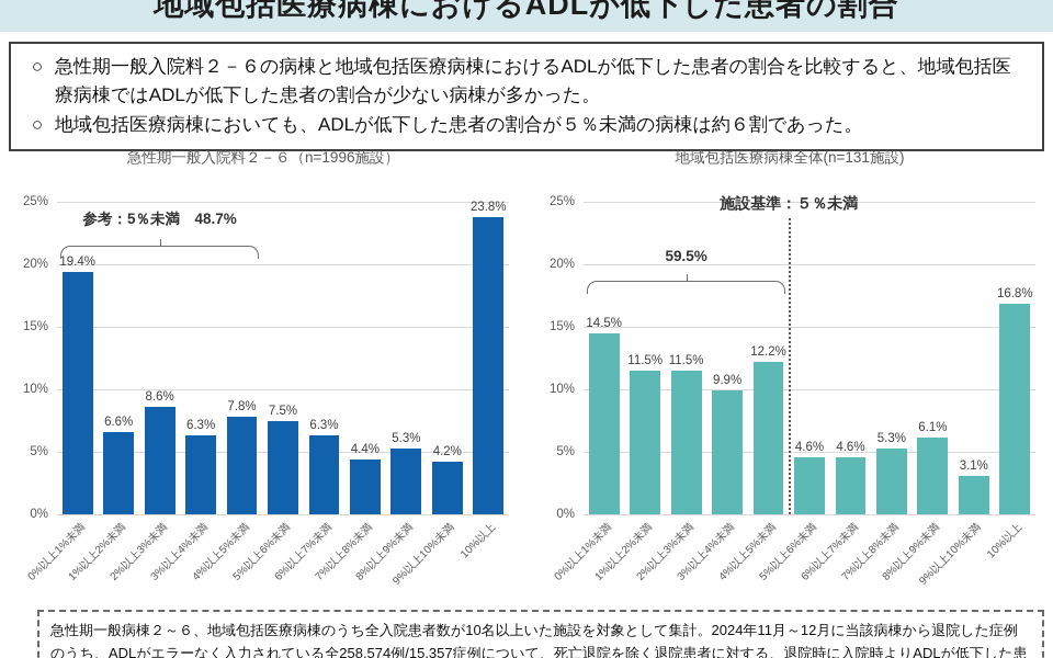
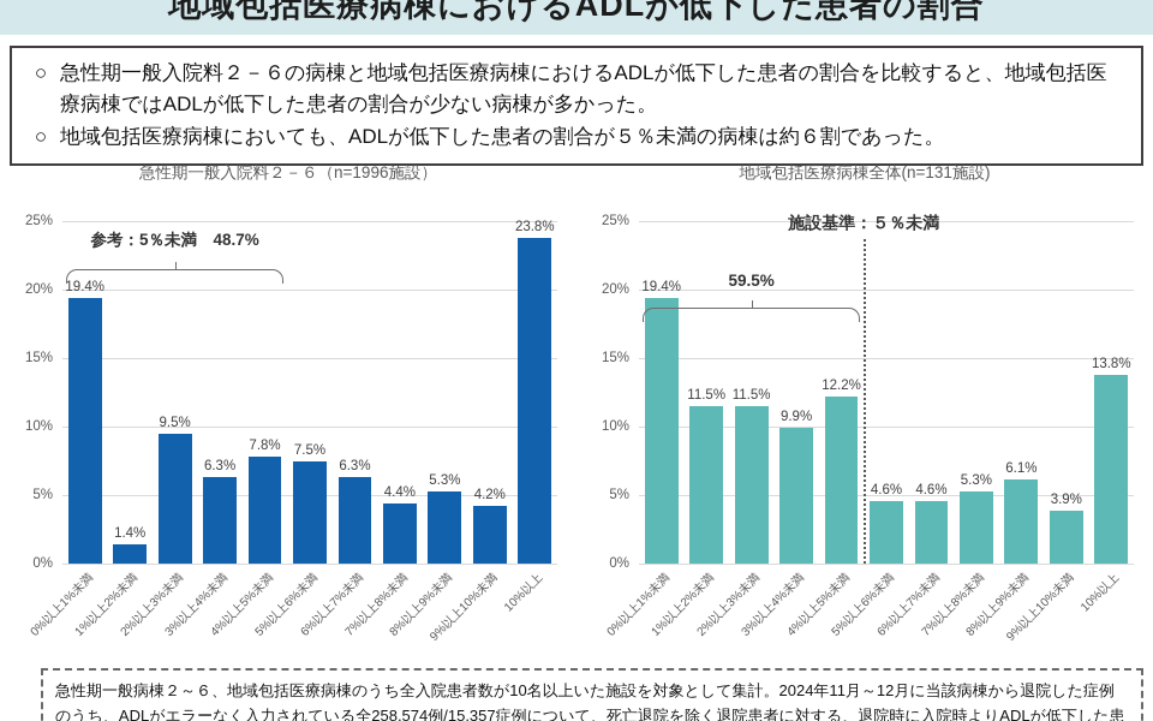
急性期一般入院料２－６（n=1996施設）/1%以上2%未満: 6.6% -> 1.4%
急性期一般入院料２－６（n=1996施設）/2%以上3%未満: 8.6% -> 9.5%
地域包括医療病棟全体(n=131施設)/0%以上1%未満: 14.5% -> 19.4%
地域包括医療病棟全体(n=131施設)/9%以上10%未満: 3.1% -> 3.9%
地域包括医療病棟全体(n=131施設)/10%以上: 16.8% -> 13.8%
